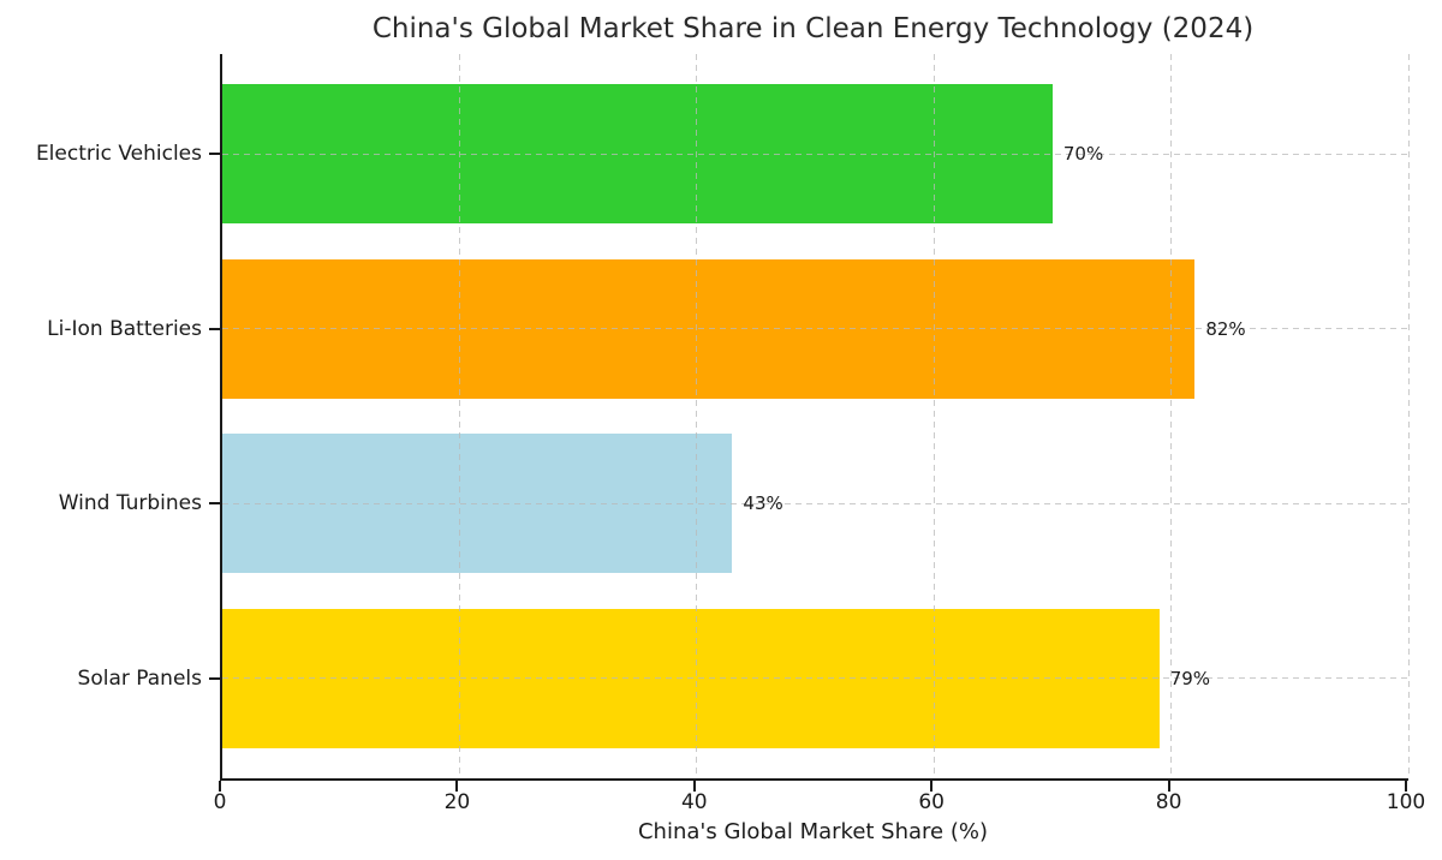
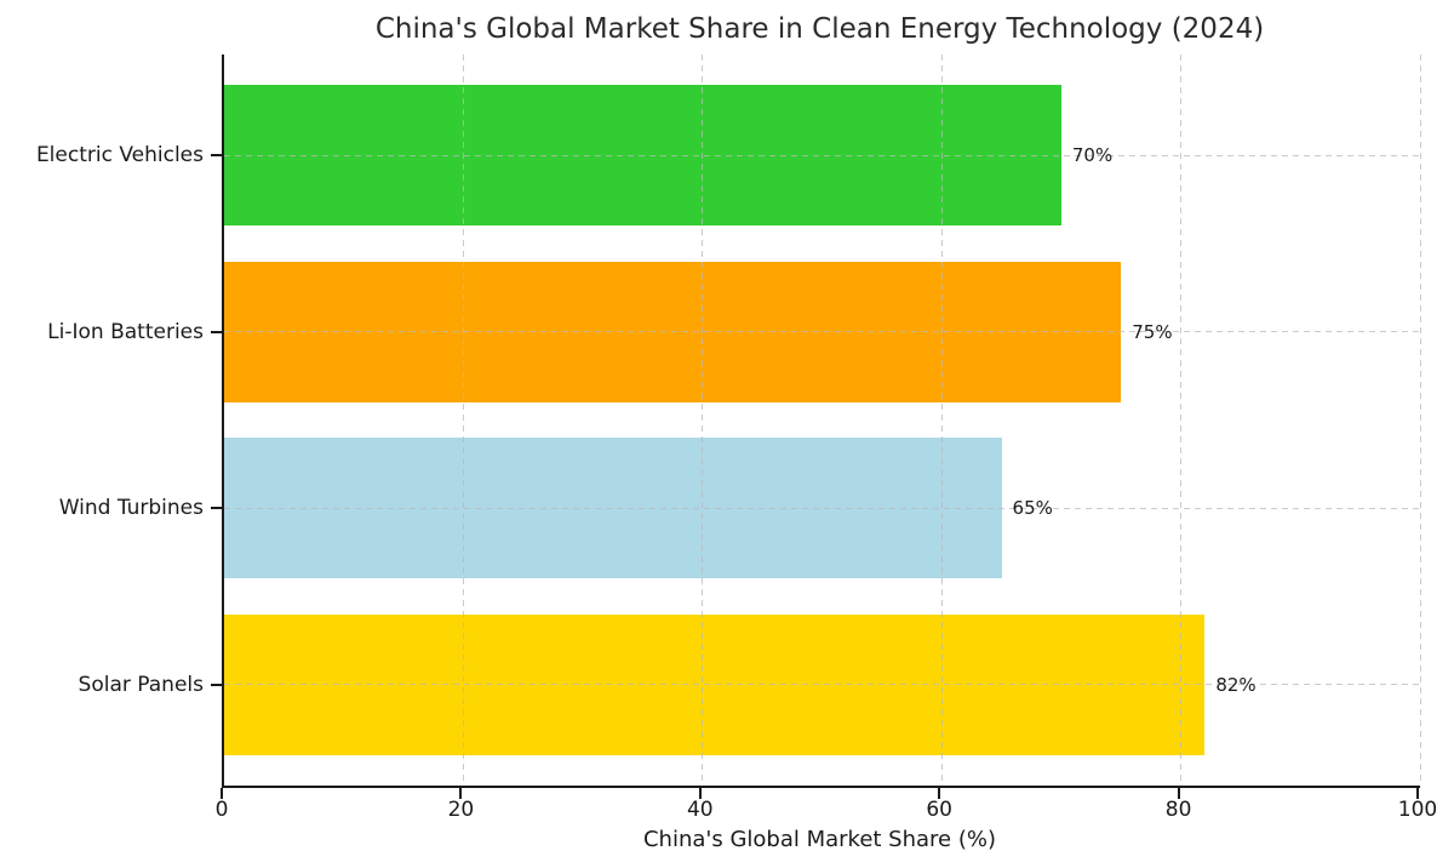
Li-Ion Batteries: 82% -> 75%
Wind Turbines: 43% -> 65%
Solar Panels: 79% -> 82%
